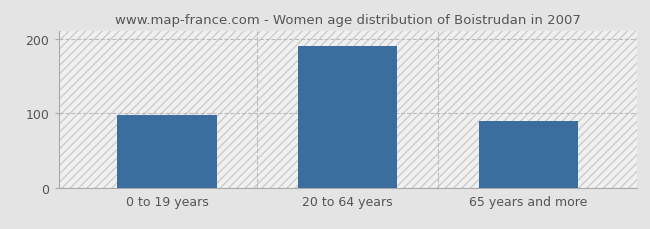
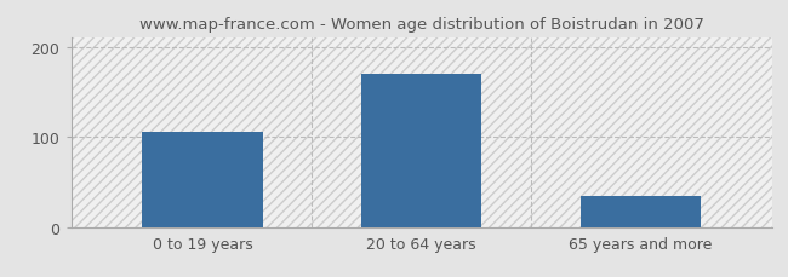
0 to 19 years: 98 -> 106
20 to 64 years: 190 -> 170
65 years and more: 90 -> 35
